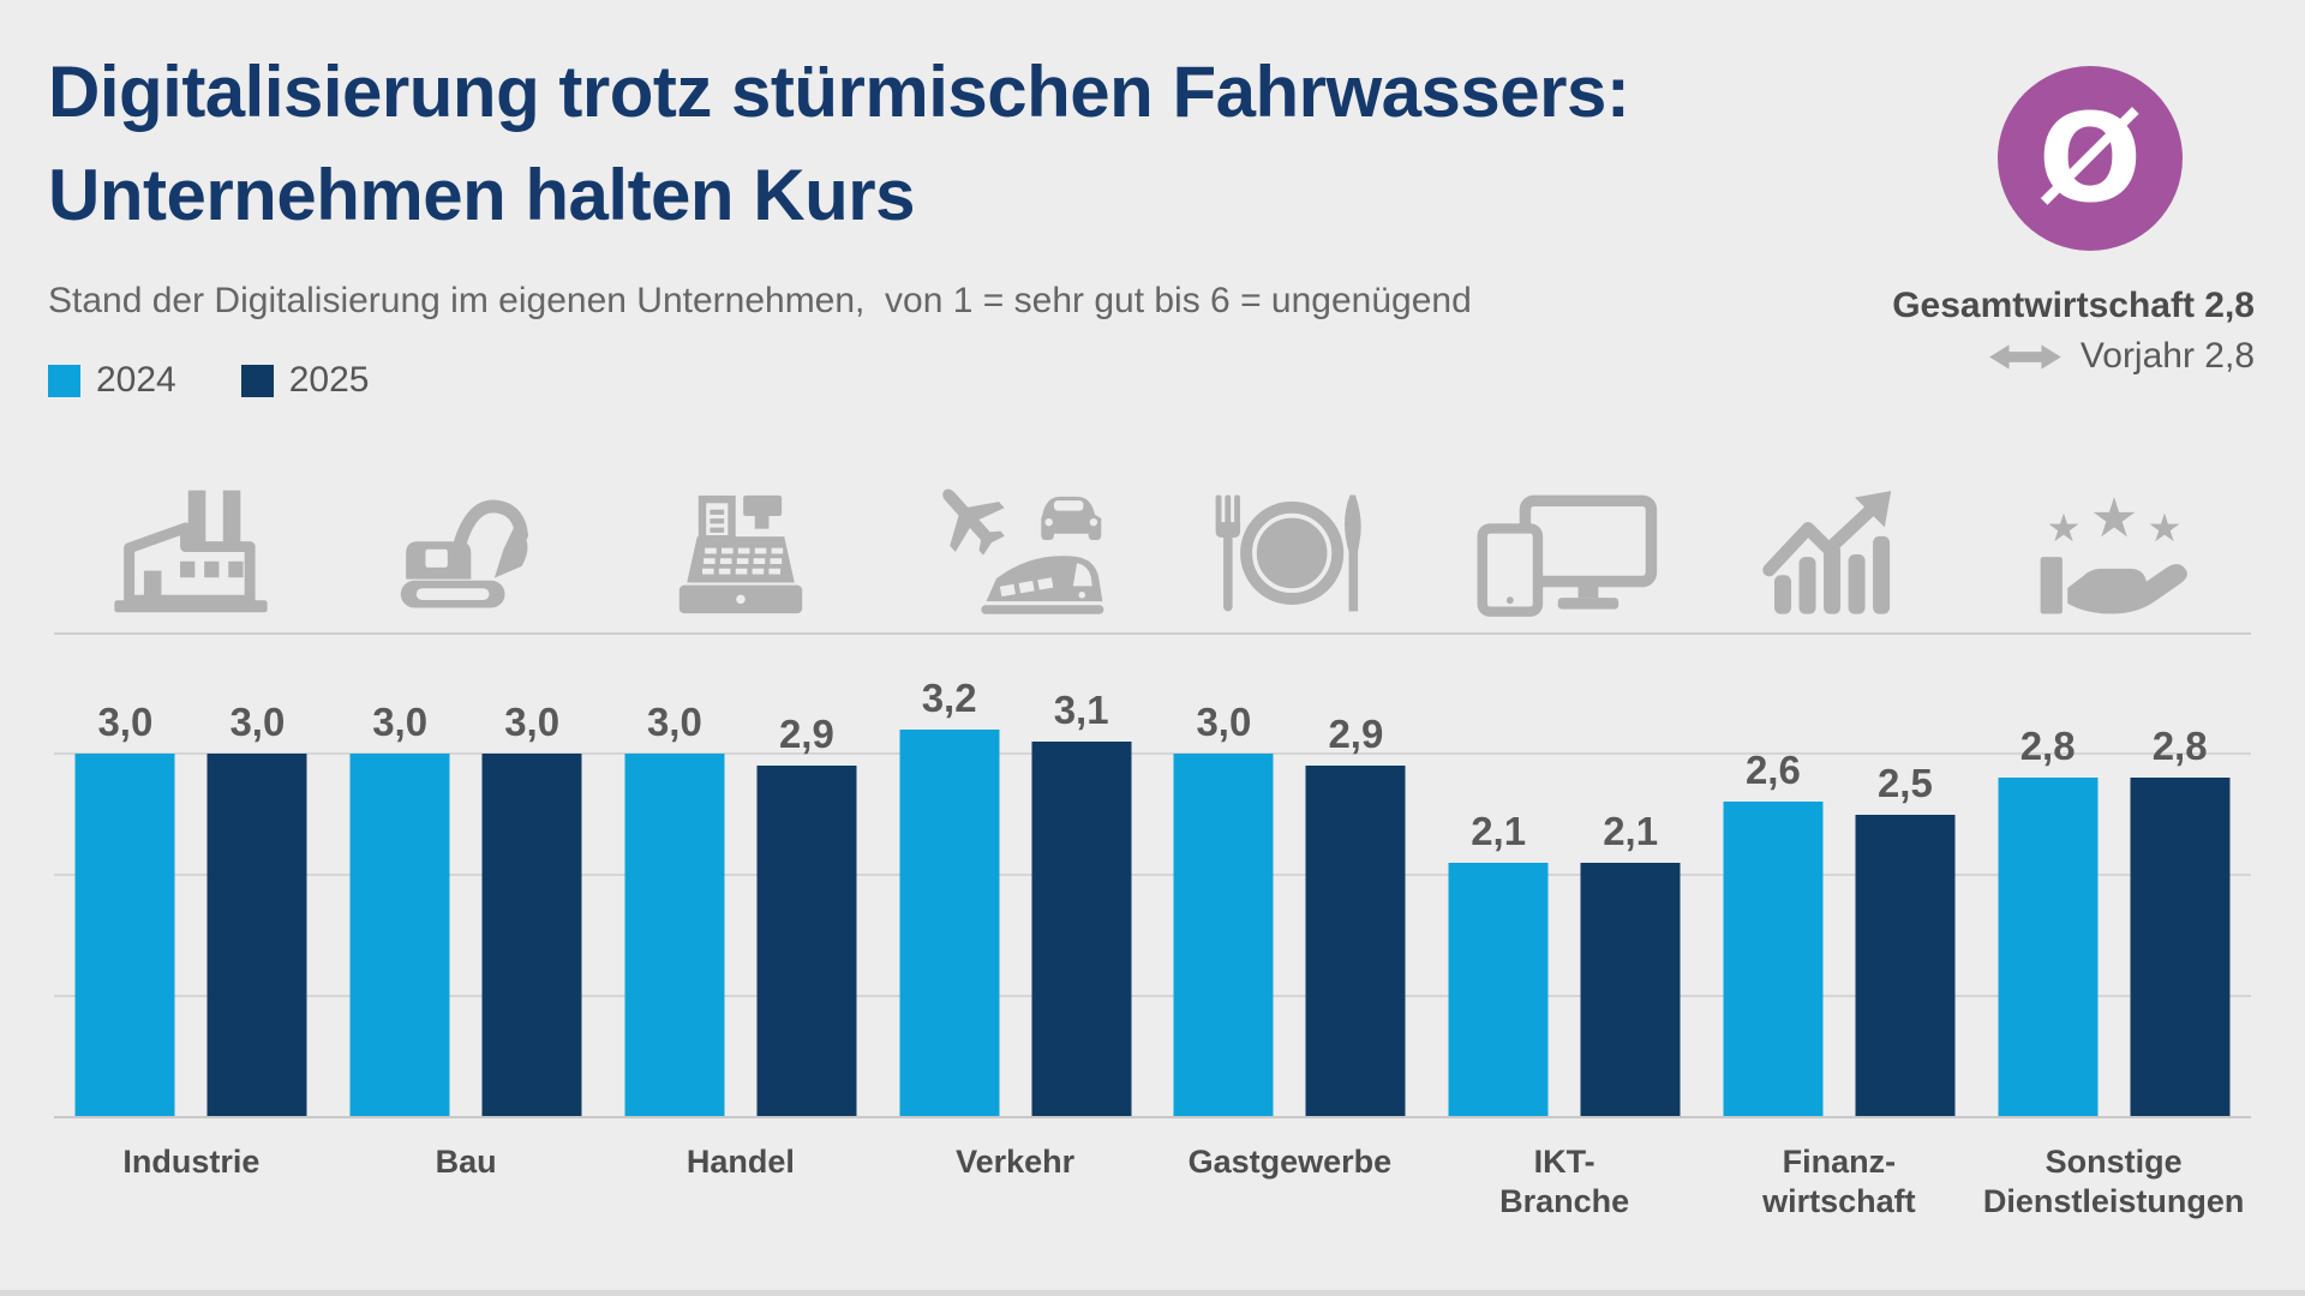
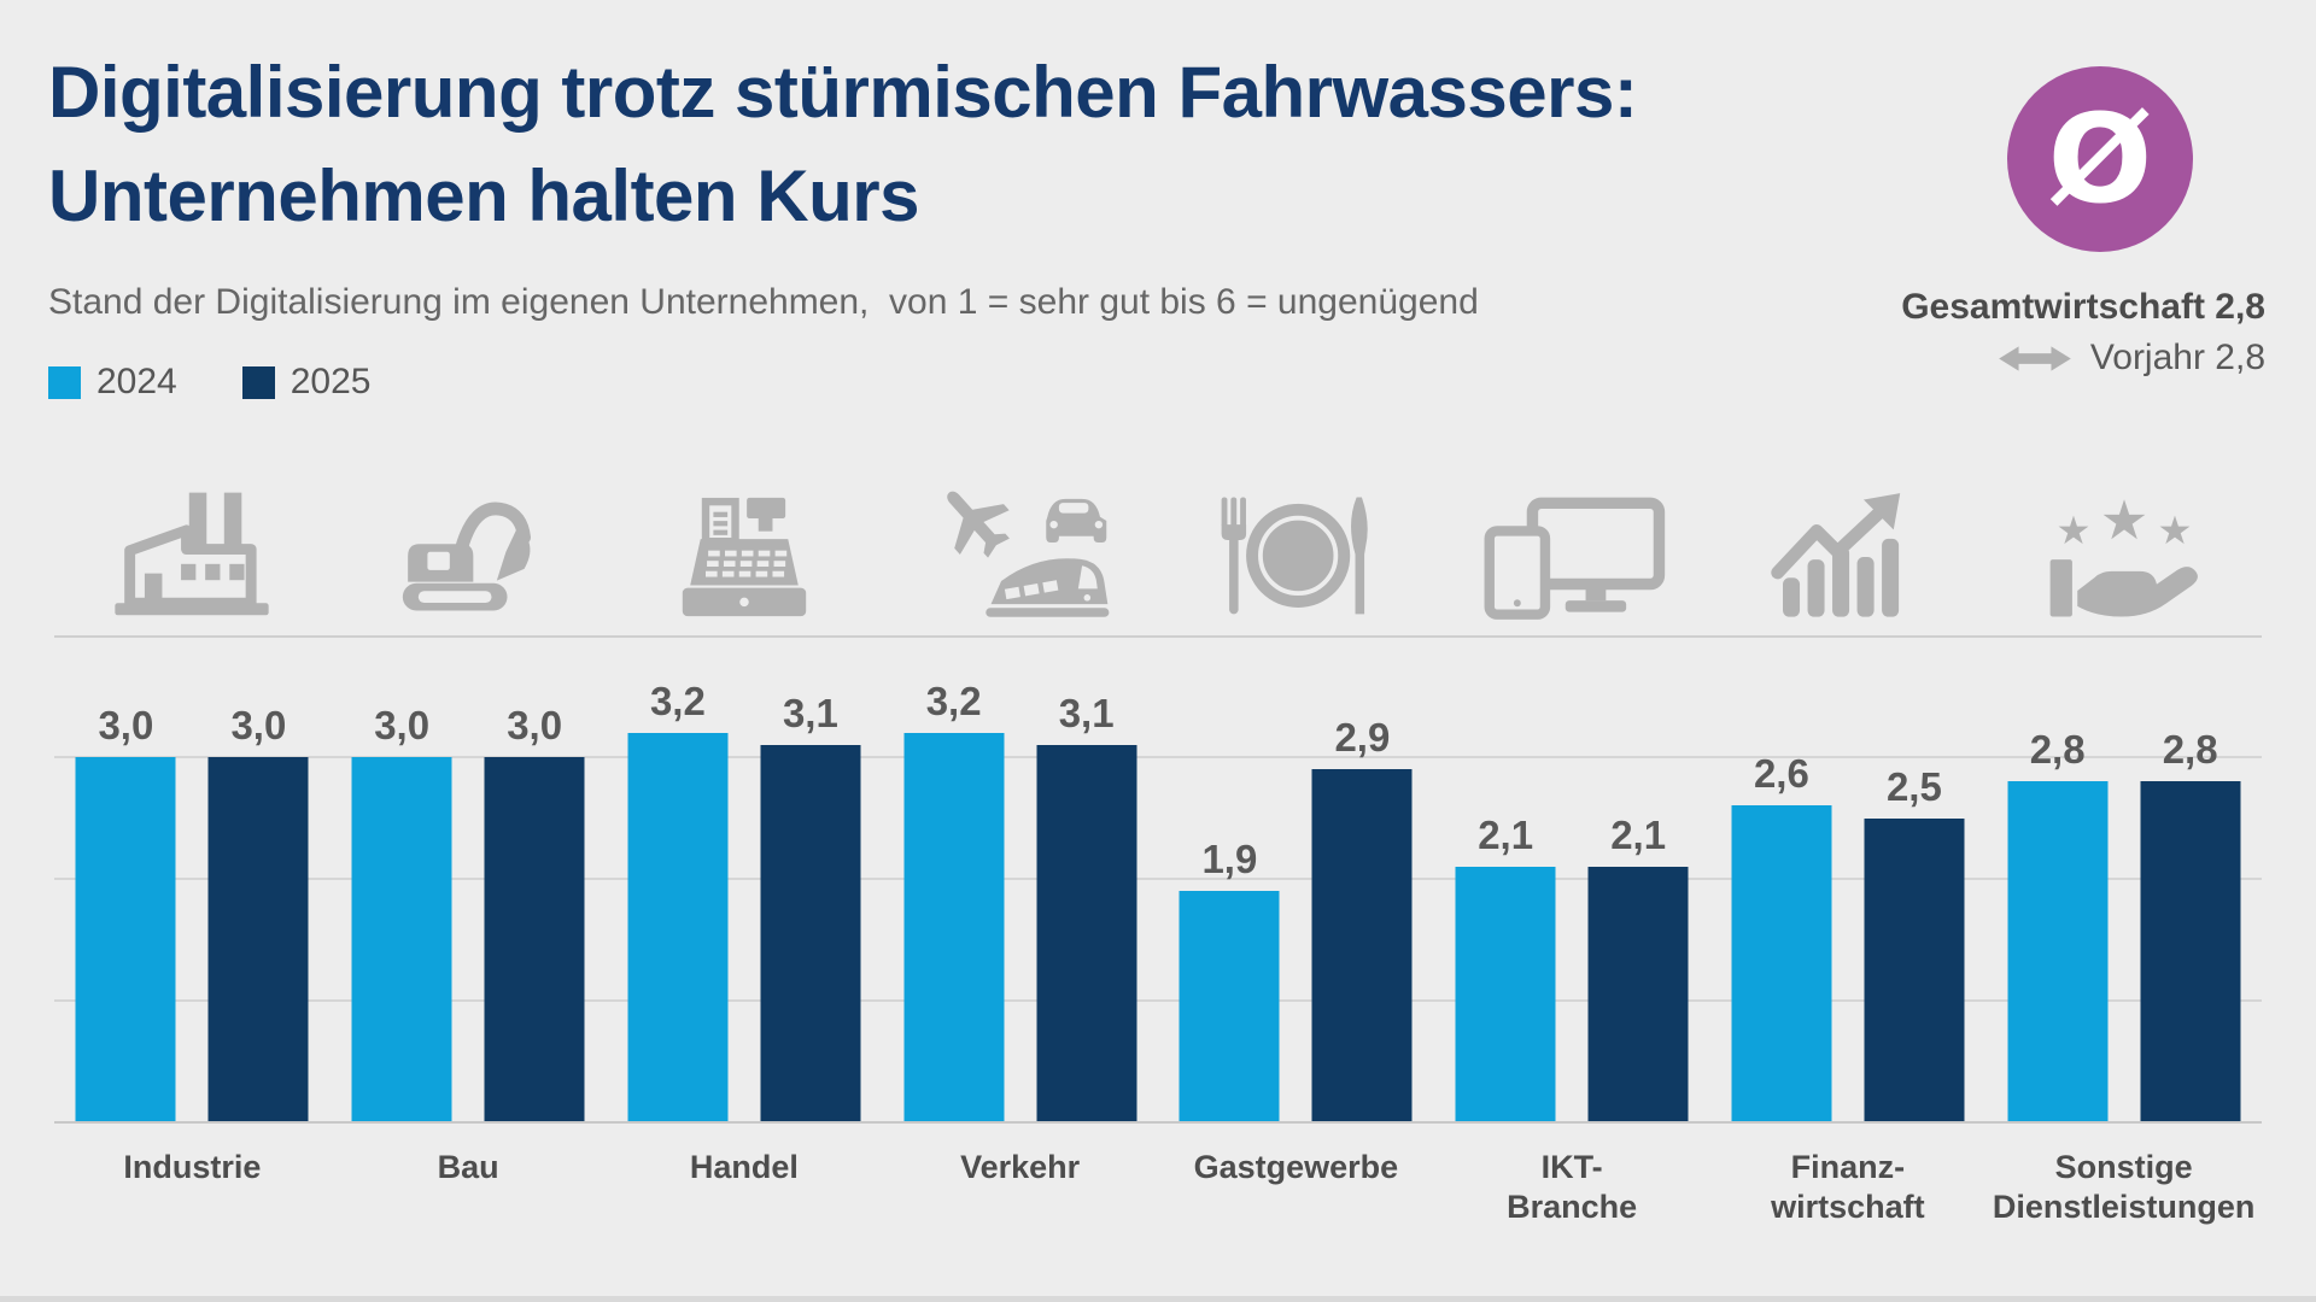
2024/Handel: 3,0 -> 3,2
2025/Handel: 2,9 -> 3,1
2024/Gastgewerbe: 3,0 -> 1,9
